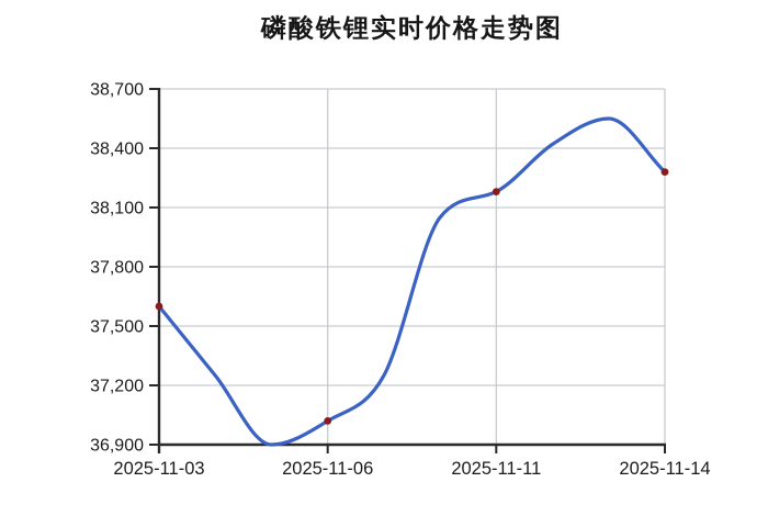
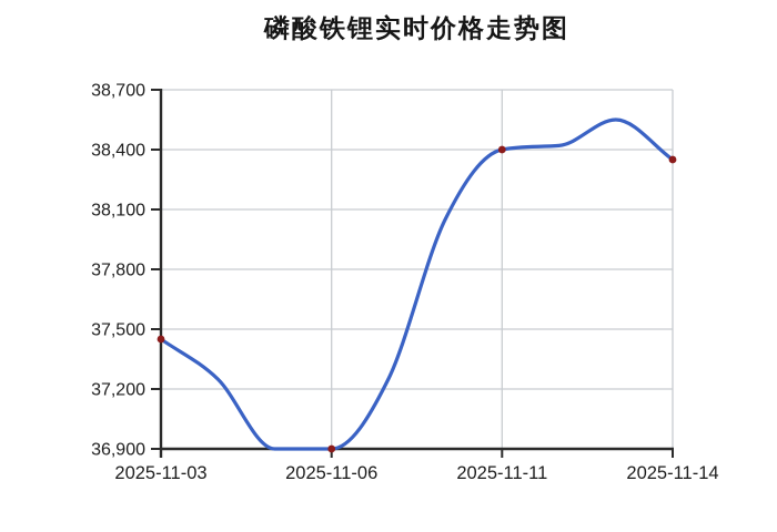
2025-11-03: 37600 -> 37450
2025-11-06: 37020 -> 36900
2025-11-11: 38180 -> 38400
2025-11-14: 38280 -> 38350
